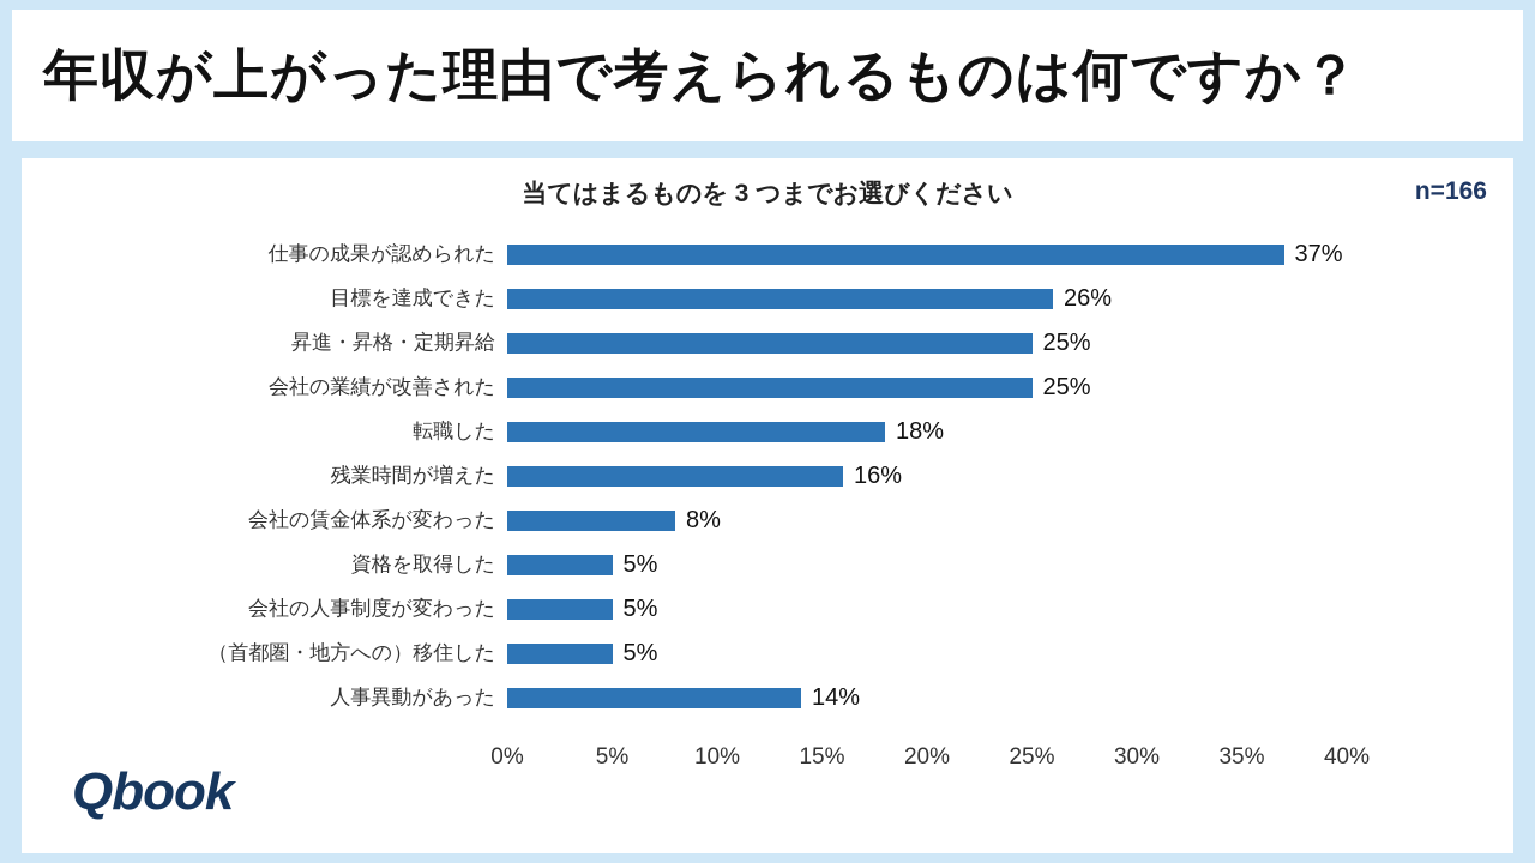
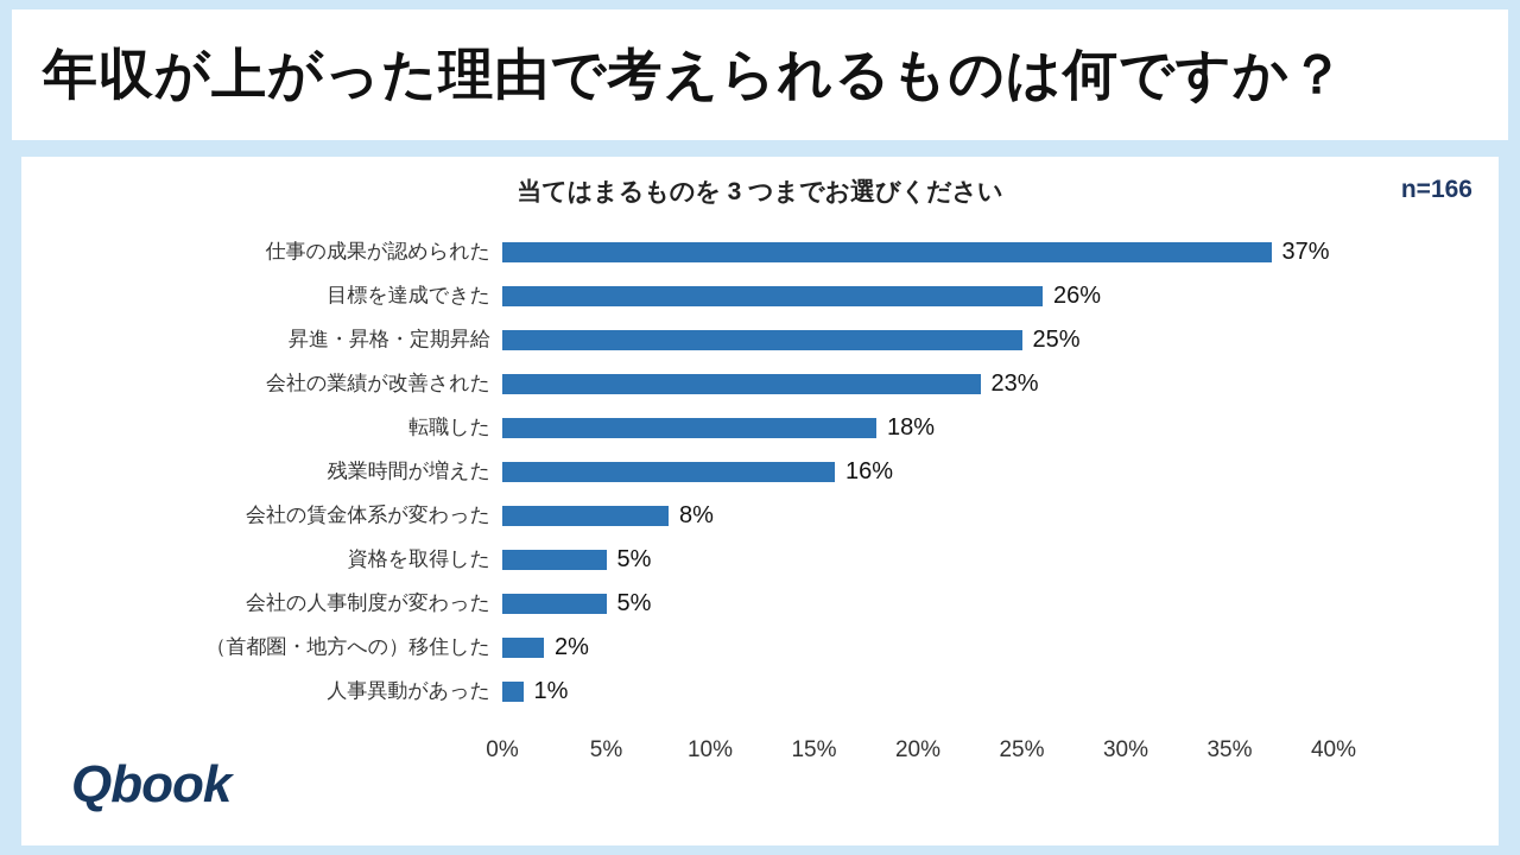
会社の業績が改善された: 25% -> 23%
（首都圏・地方への）移住した: 5% -> 2%
人事異動があった: 14% -> 1%
